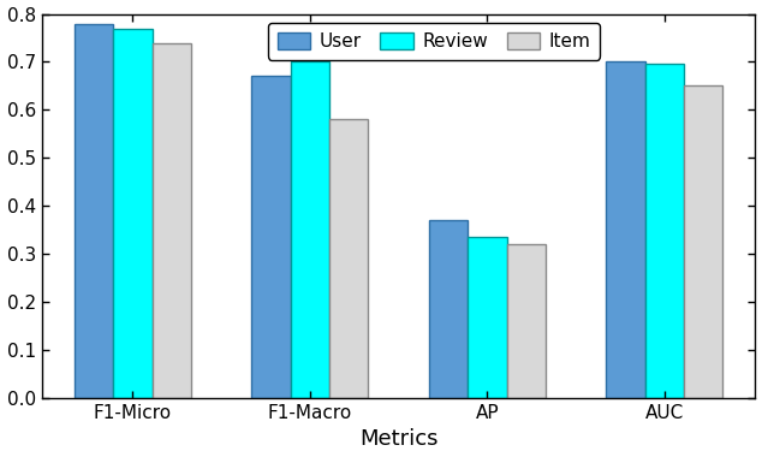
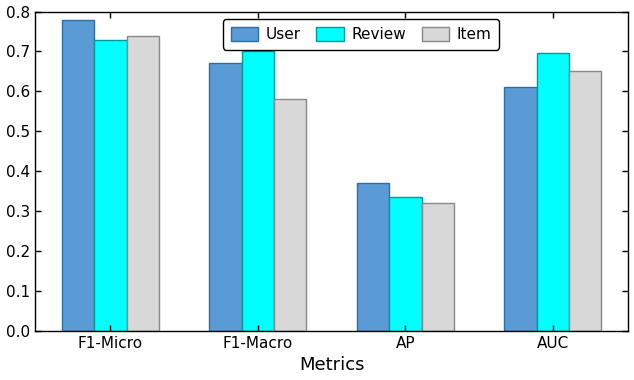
Review/F1-Micro: 0.770 -> 0.730
User/AUC: 0.70 -> 0.61
